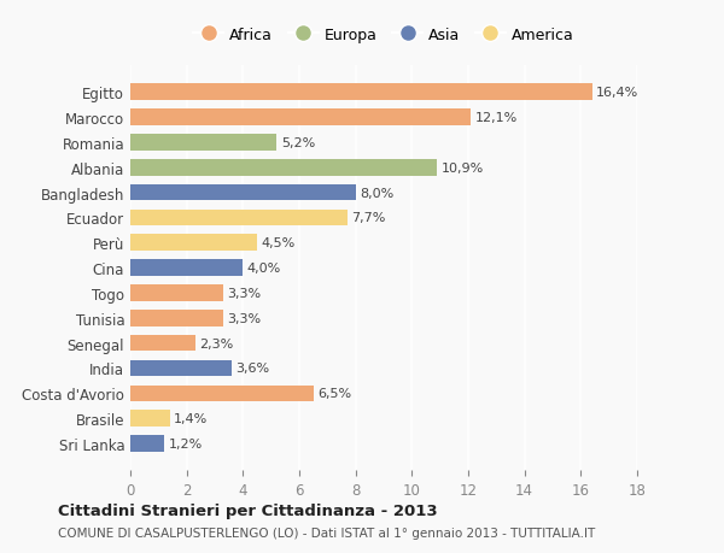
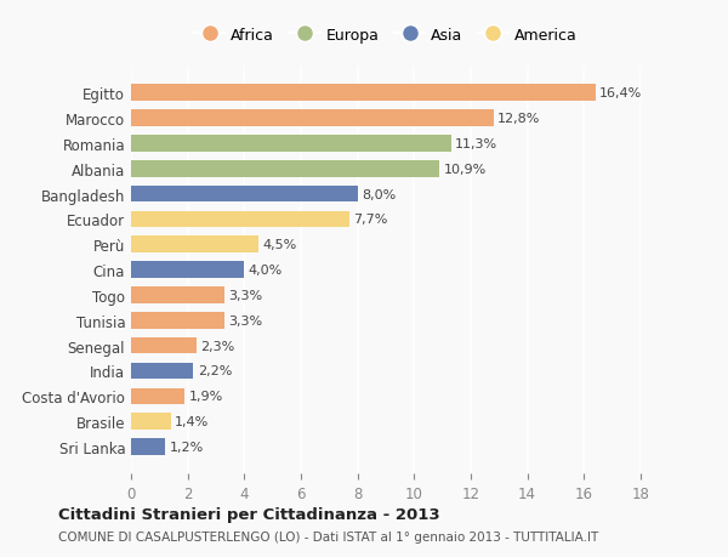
Marocco: 12,1% -> 12,8%
Romania: 5,2% -> 11,3%
India: 3,6% -> 2,2%
Costa d'Avorio: 6,5% -> 1,9%
